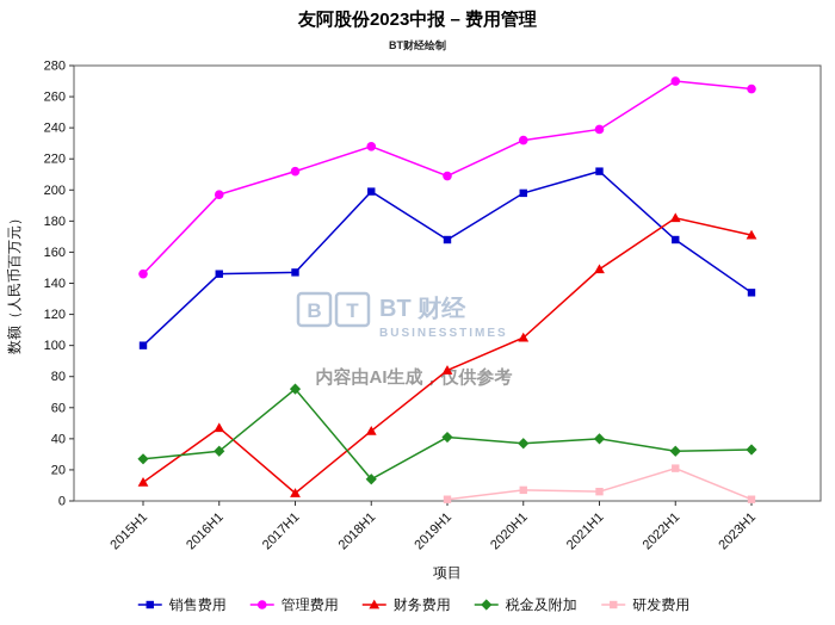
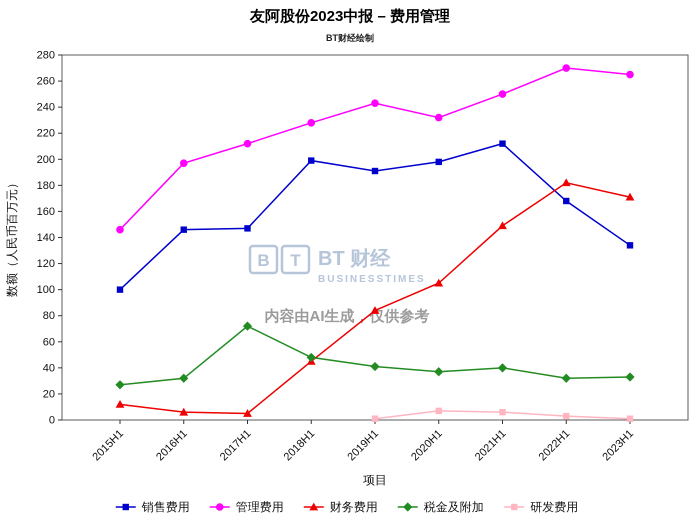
财务费用/2016H1: 47 -> 6
税金及附加/2018H1: 14 -> 48
销售费用/2019H1: 168 -> 191
管理费用/2019H1: 209 -> 243
管理费用/2021H1: 239 -> 250
研发费用/2022H1: 21 -> 3
